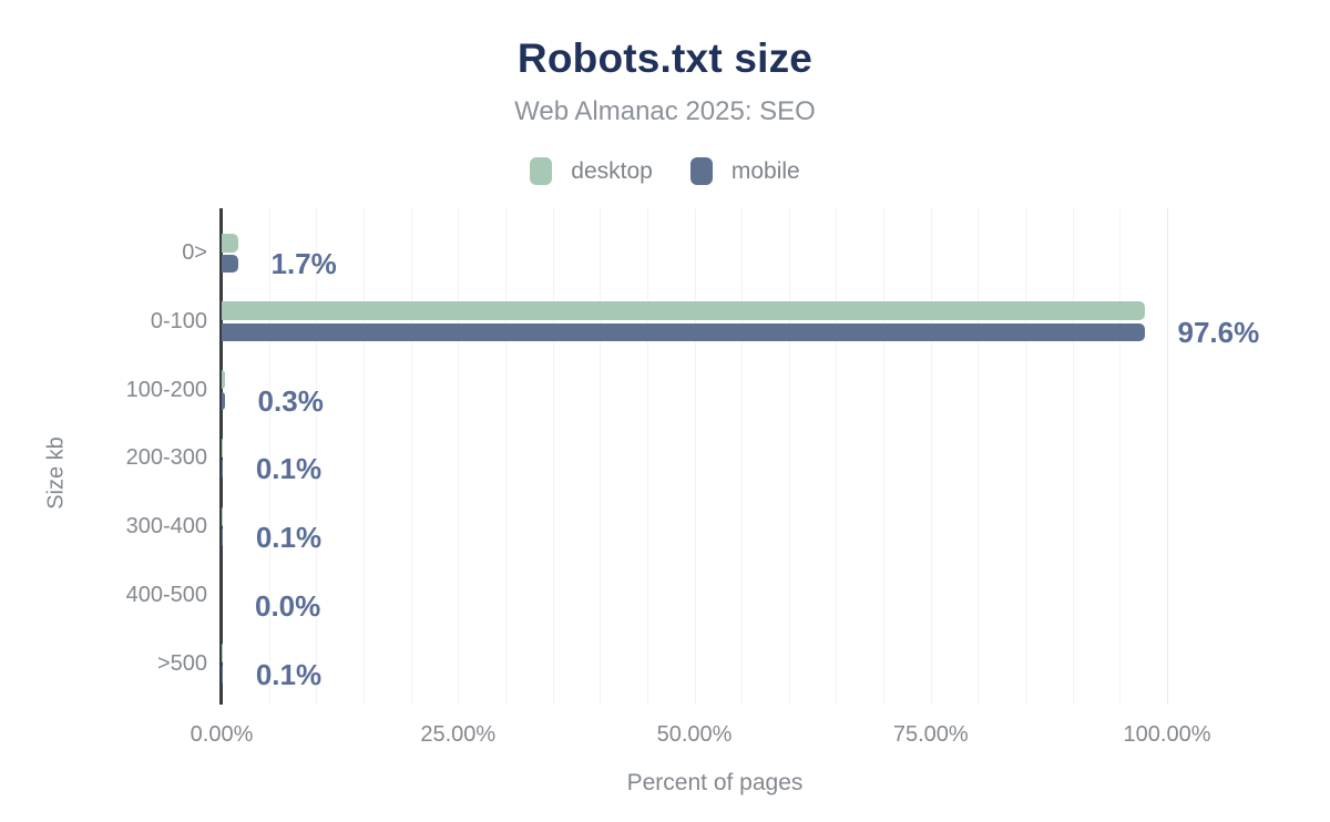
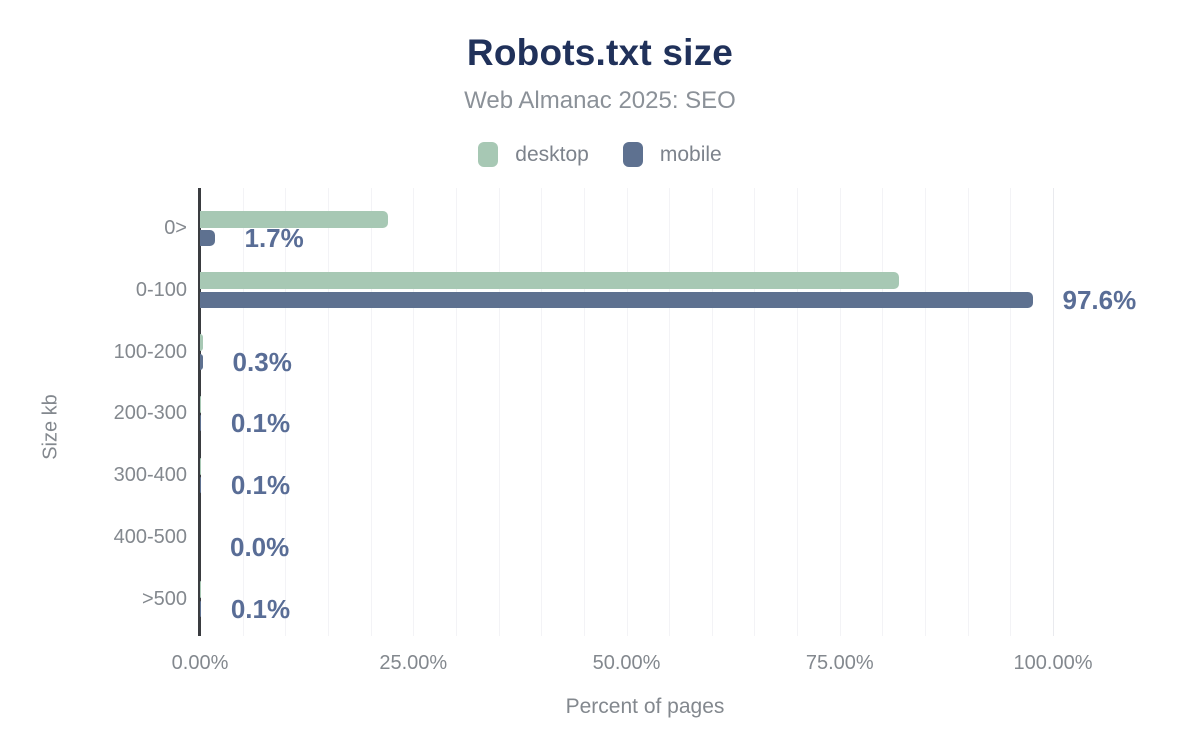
desktop/0>: 2% -> 22%
desktop/0-100: 98% -> 82%
